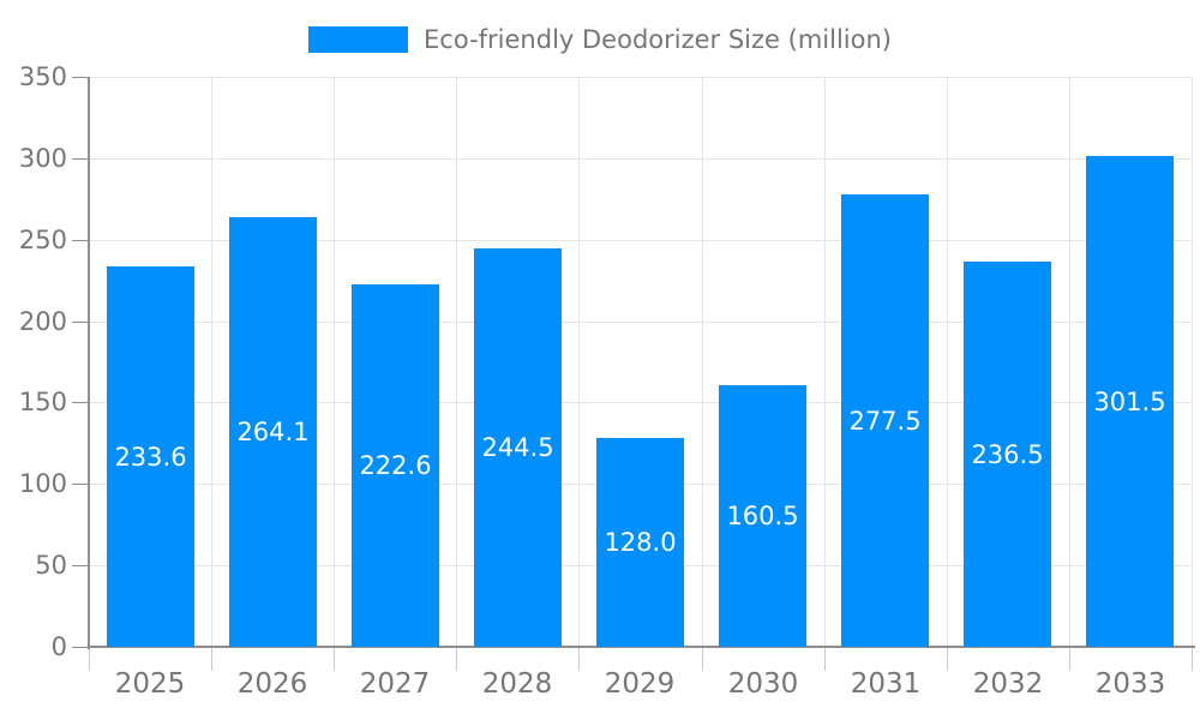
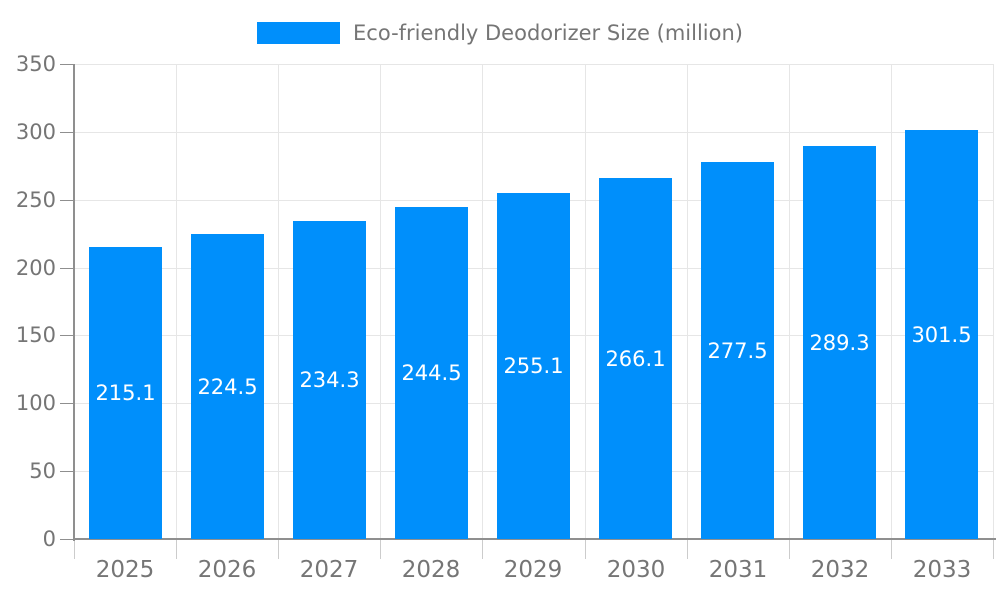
2025: 233.6 -> 215.1
2026: 264.1 -> 224.5
2027: 222.6 -> 234.3
2029: 128.0 -> 255.1
2030: 160.5 -> 266.1
2032: 236.5 -> 289.3
